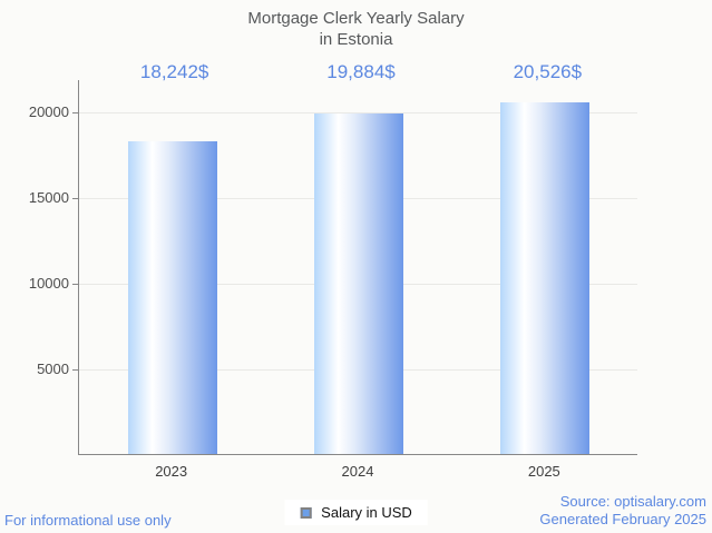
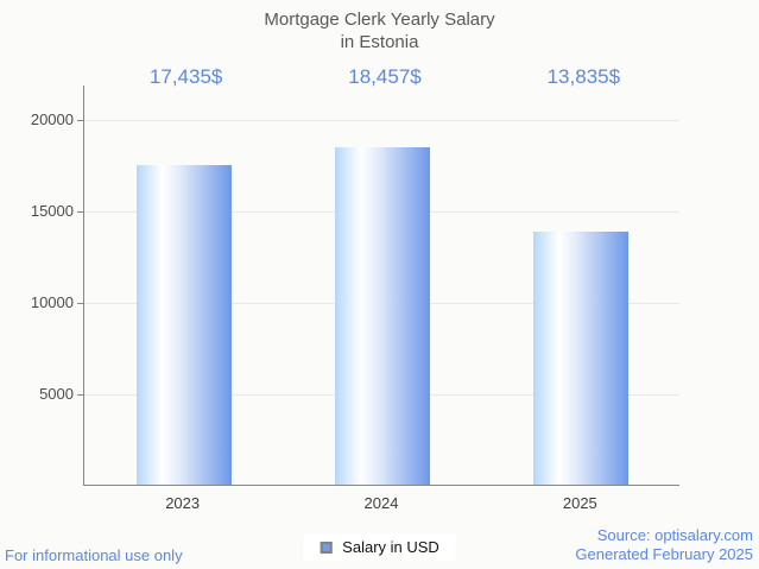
2023: 18,242 -> 17,435
2024: 19,884 -> 18,457
2025: 20,526 -> 13,835
